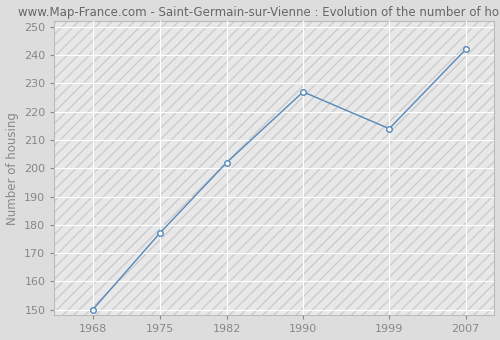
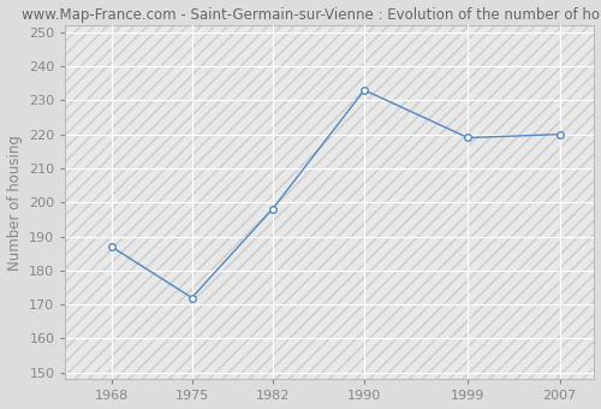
1968: 150 -> 187
1975: 177 -> 172
1982: 202 -> 198
1990: 227 -> 233
1999: 214 -> 219
2007: 242 -> 220
